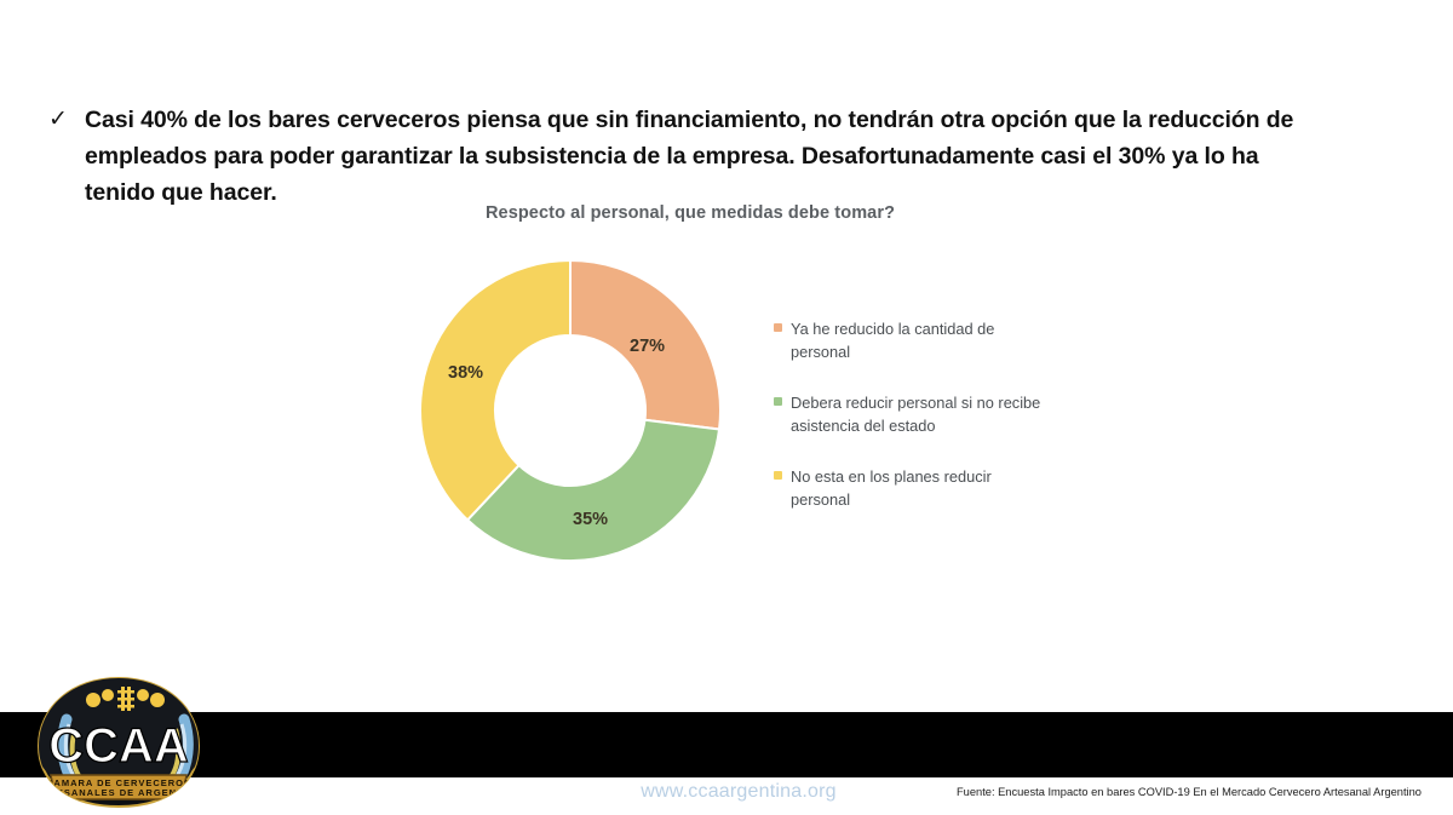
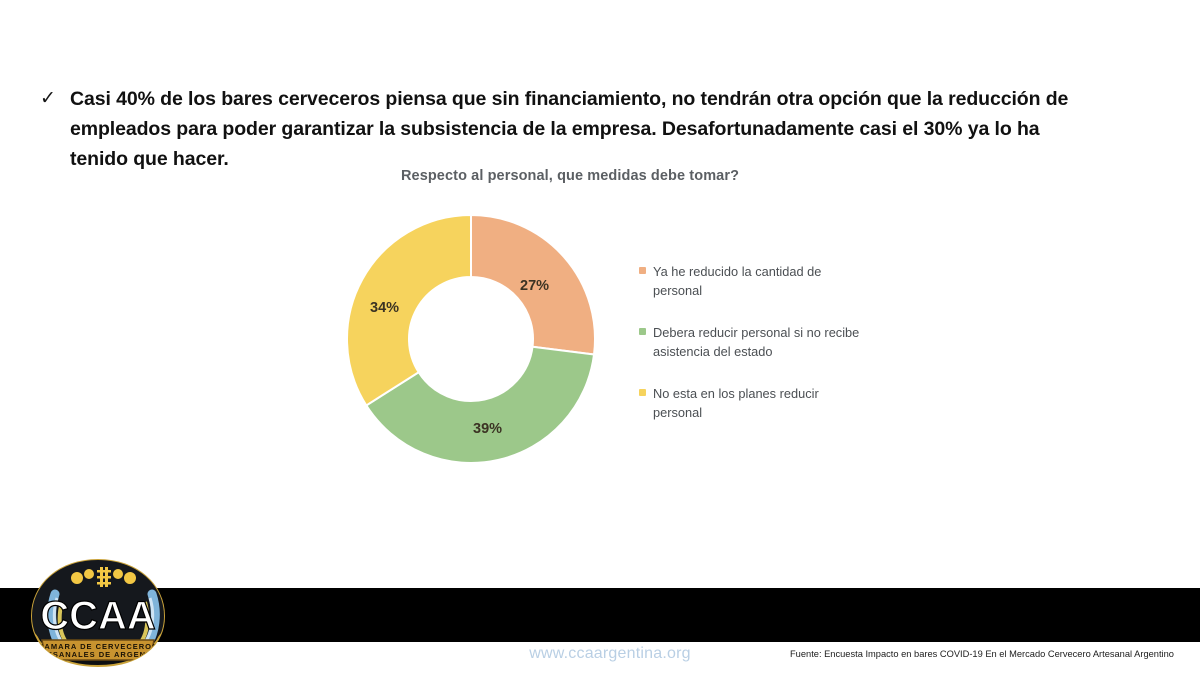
Debera reducir personal si no recibe asistencia del estado: 35% -> 39%
No esta en los planes reducir personal: 38% -> 34%
